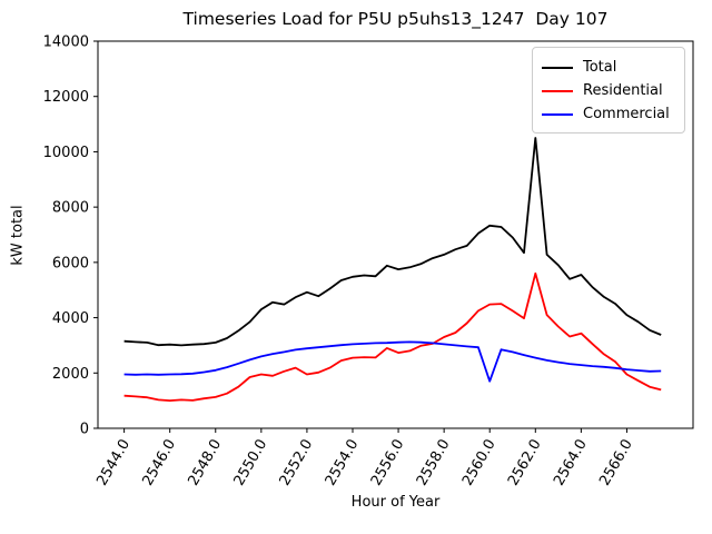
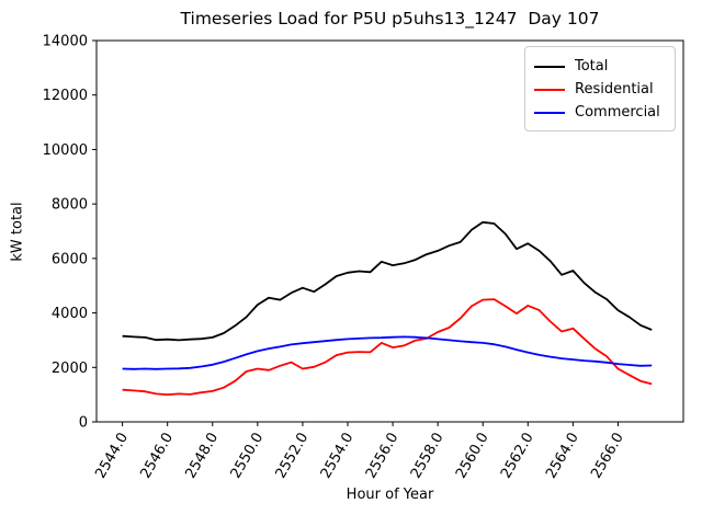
Commercial/2560.0: 1700 -> 2900
Total/2562.0: 10500 -> 6600
Residential/2562.0: 5600 -> 4300
